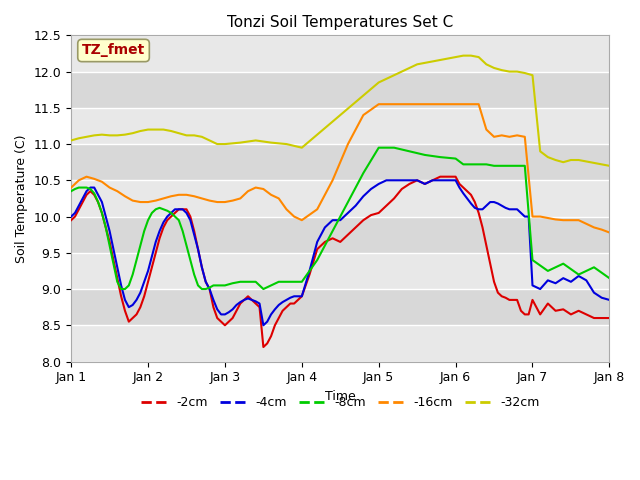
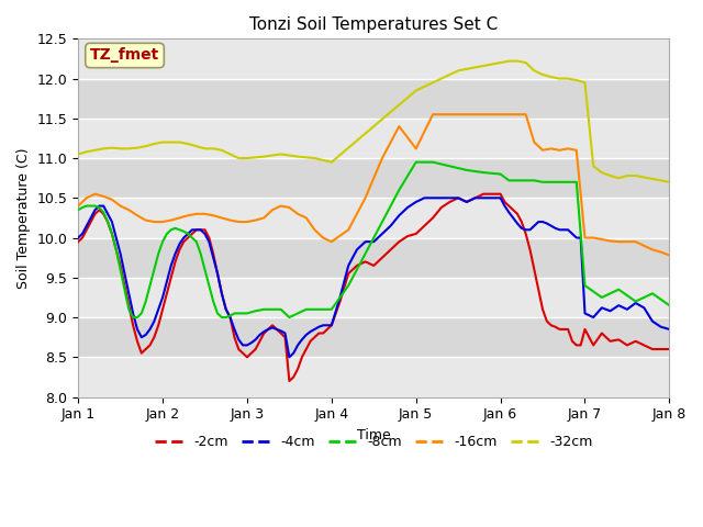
-16cm/Jan 5: 11.55 -> 11.12
